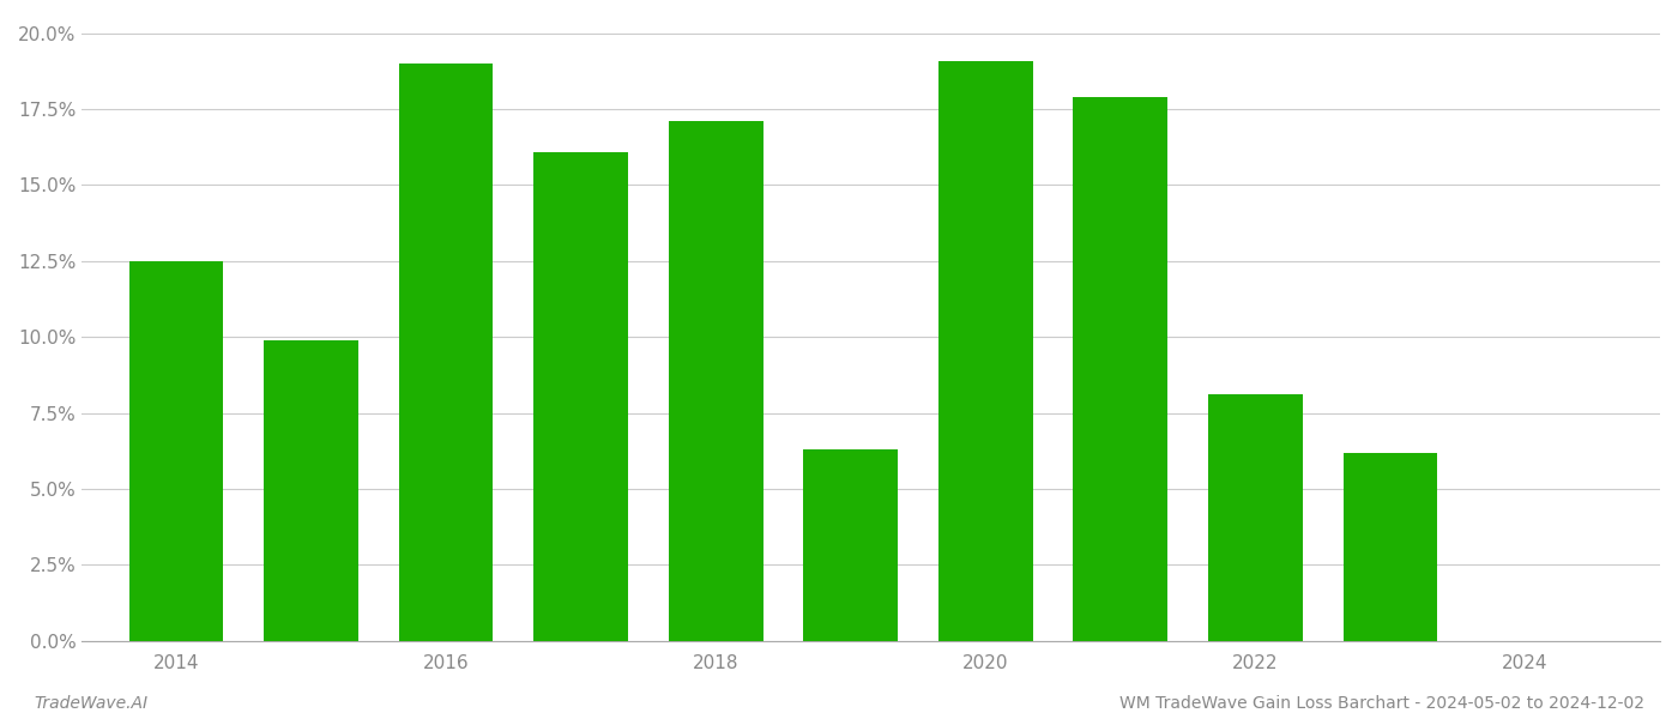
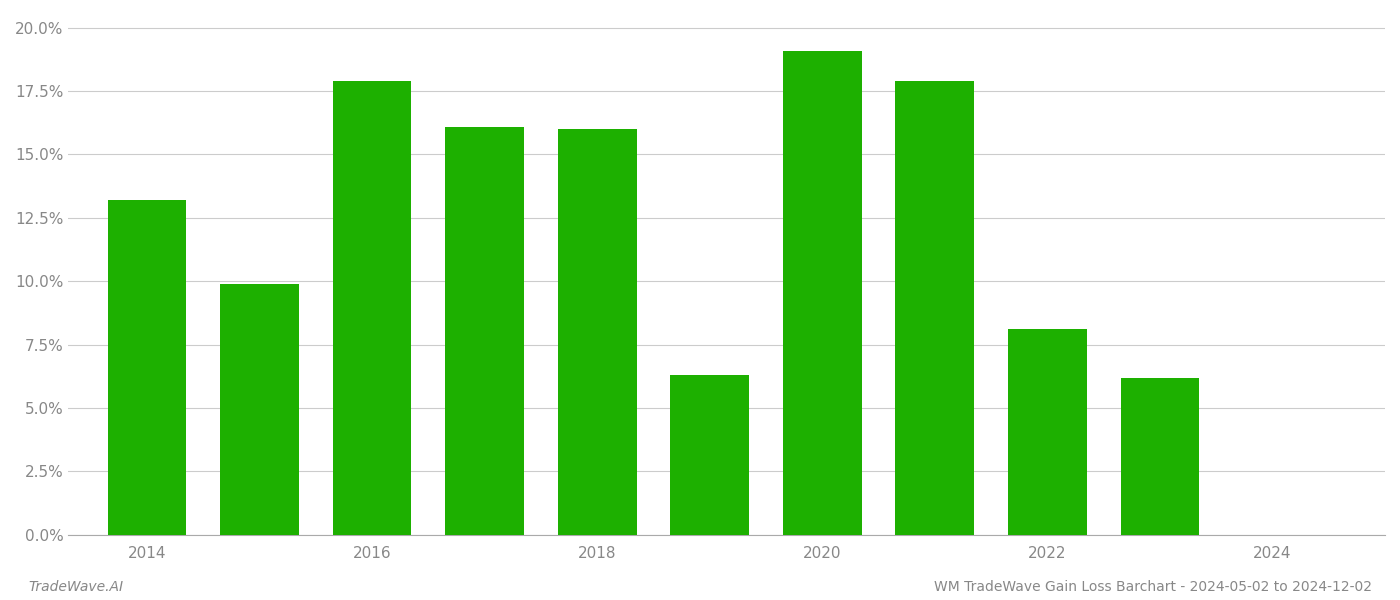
2014: 12.5% -> 13.2%
2016: 19.0% -> 17.9%
2018: 17.1% -> 16.0%
